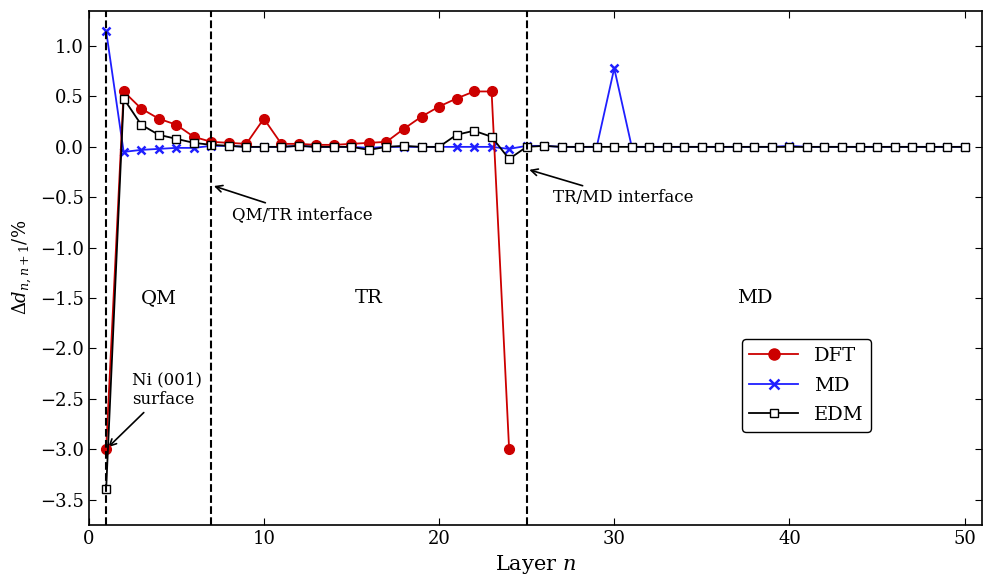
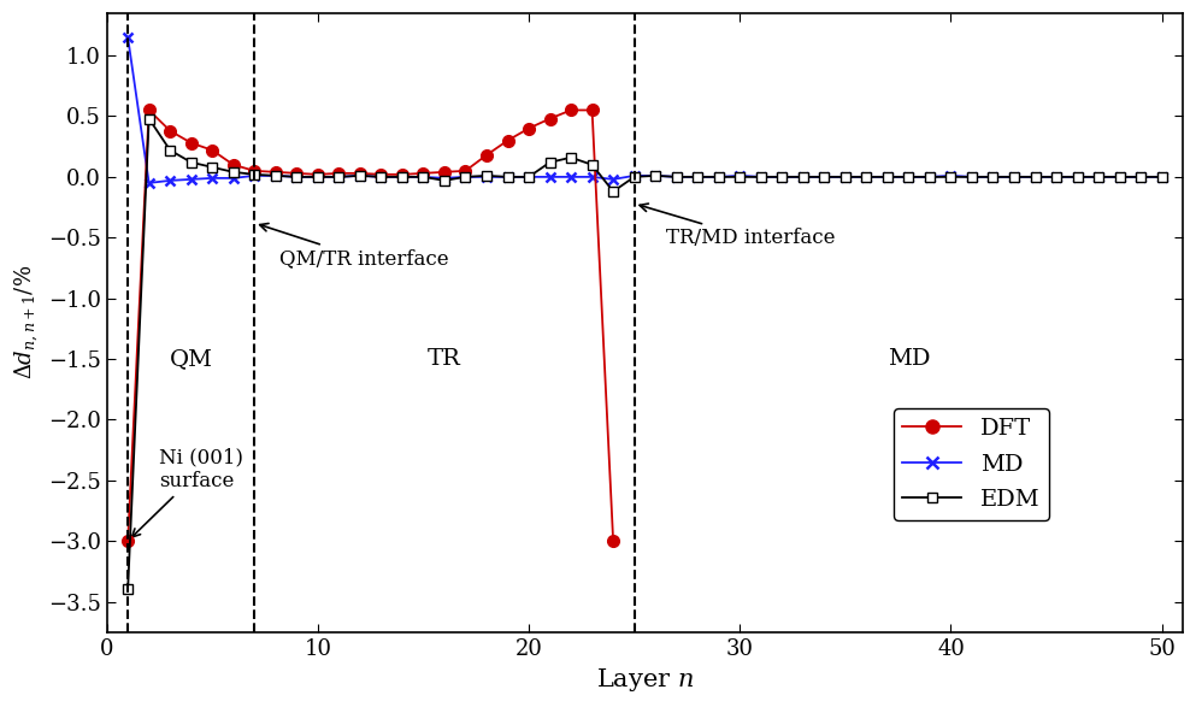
DFT/10: 0.28 -> 0.02
MD/30: 0.78 -> 0.01
